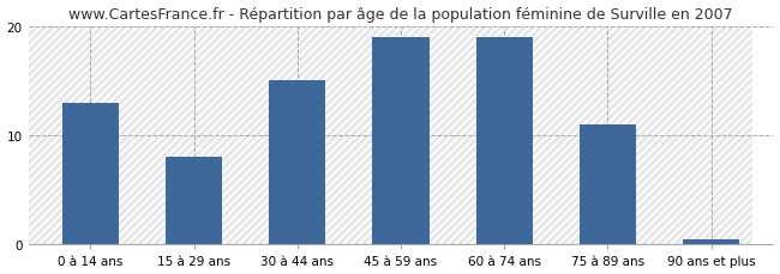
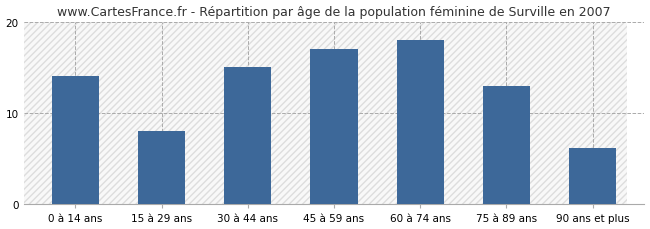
0 à 14 ans: 13.0 -> 14.0
45 à 59 ans: 19.0 -> 17.0
60 à 74 ans: 19.0 -> 18.0
75 à 89 ans: 11.0 -> 13.0
90 ans et plus: 0.5 -> 6.2
